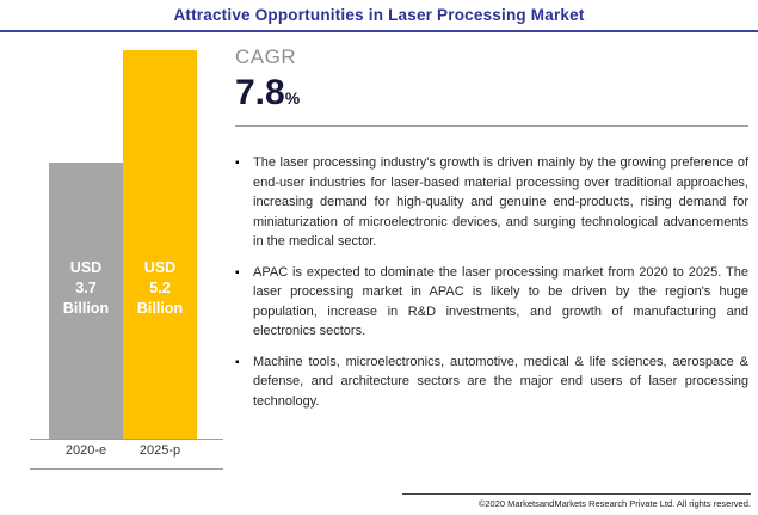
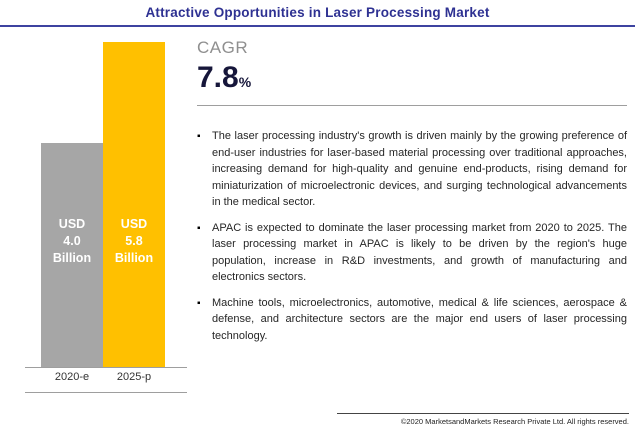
2020-e: 3.7 -> 4.0
2025-p: 5.2 -> 5.8
